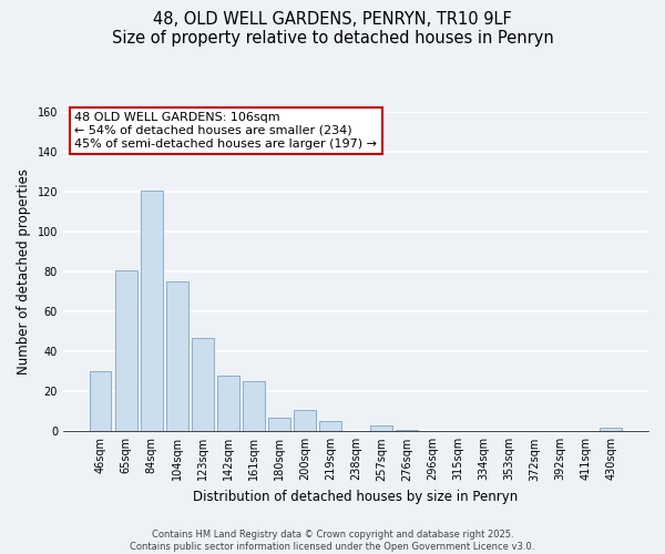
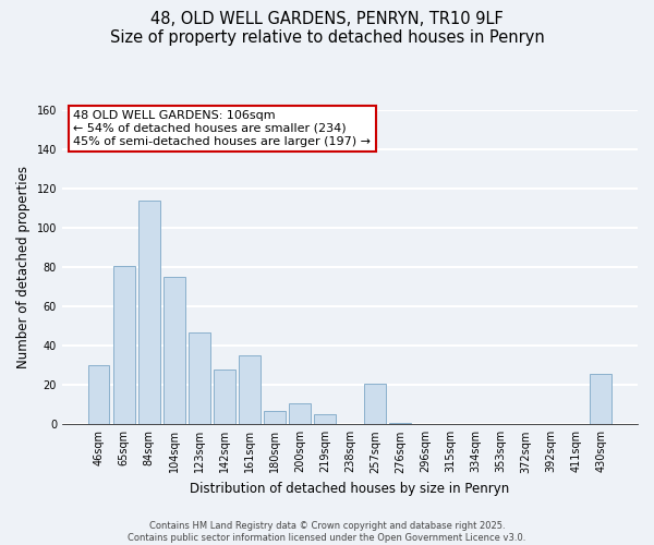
84sqm: 121 -> 114
161sqm: 25 -> 35
257sqm: 3 -> 21
430sqm: 2 -> 26
